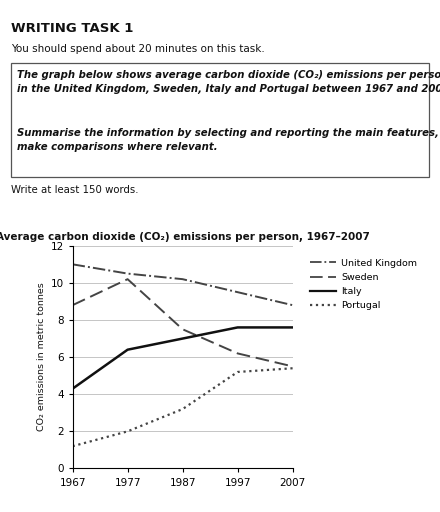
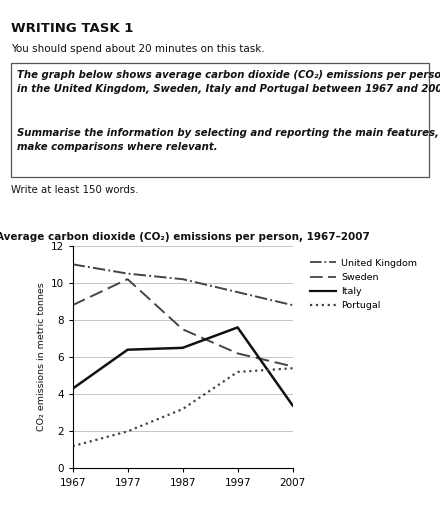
Italy/1987: 7.0 -> 6.5
Italy/2007: 7.6 -> 3.4
